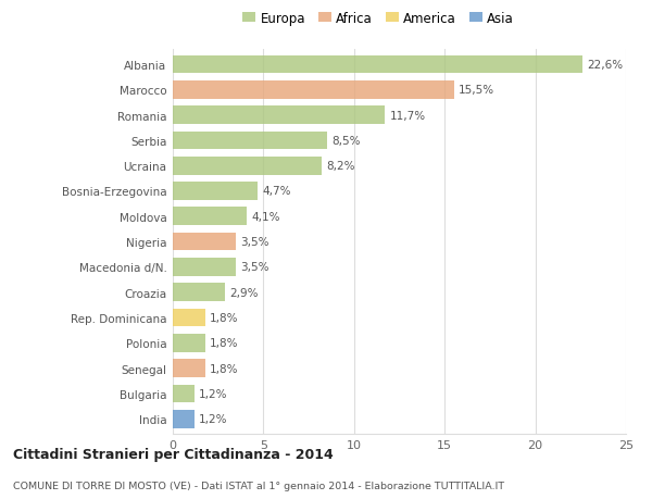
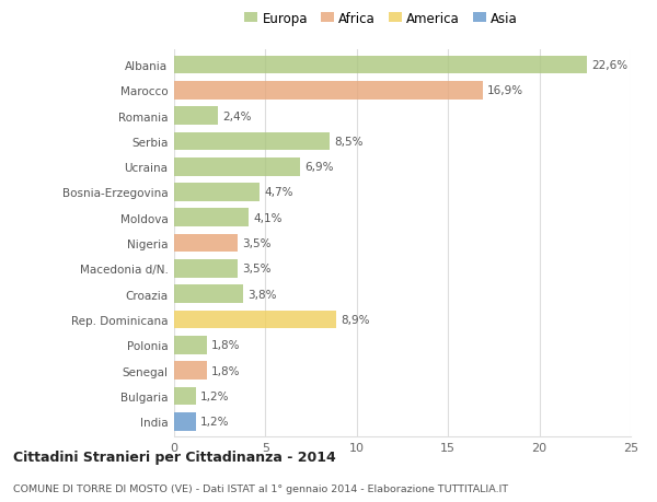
Marocco: 15,5% -> 16,9%
Romania: 11,7% -> 2,4%
Ucraina: 8,2% -> 6,9%
Croazia: 2,9% -> 3,8%
Rep. Dominicana: 1,8% -> 8,9%
